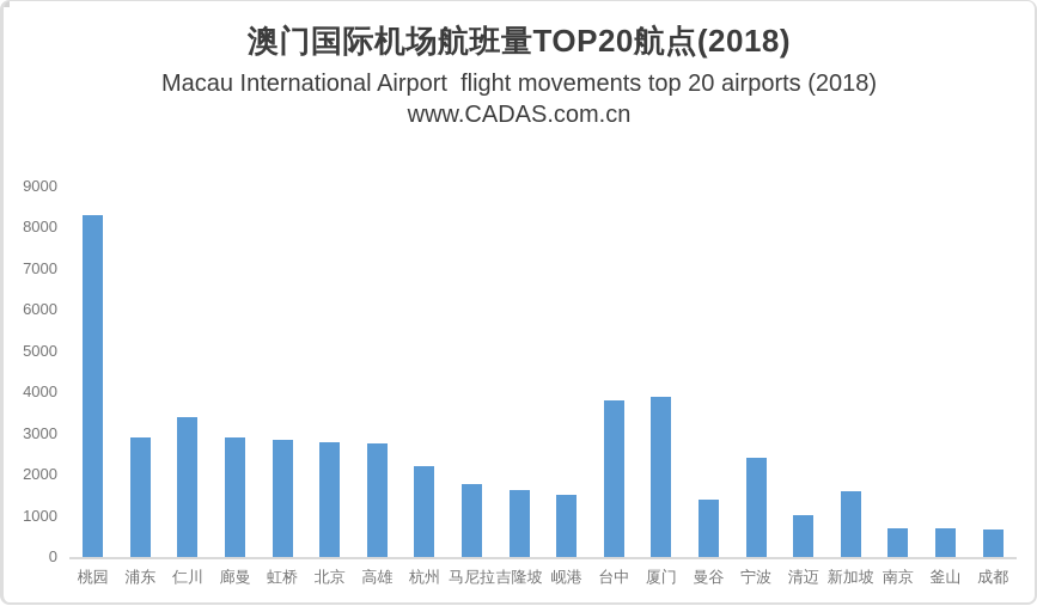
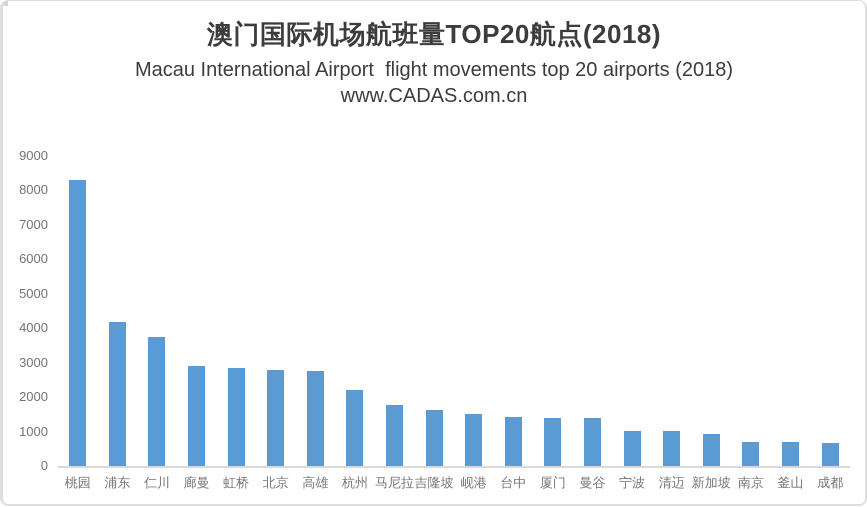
浦东: 2900 -> 4200
仁川: 3400 -> 3800
台中: 3800 -> 1400
厦门: 3900 -> 1400
宁波: 2400 -> 1000
新加坡: 1600 -> 900
